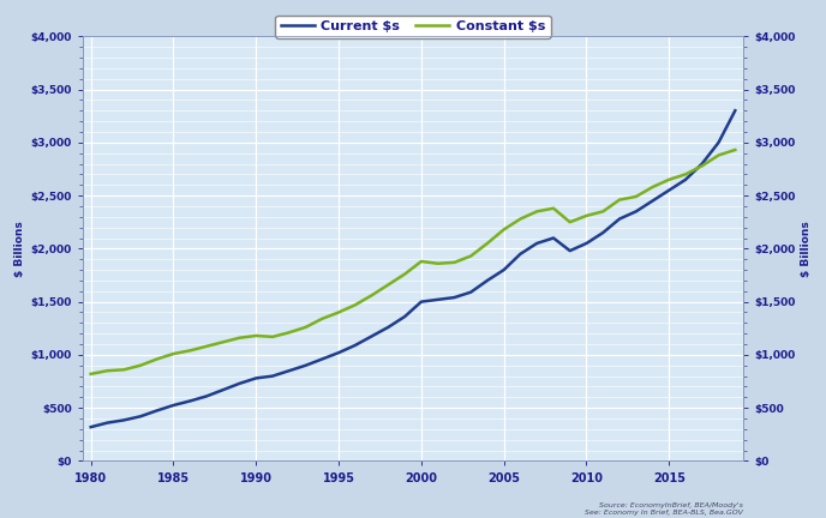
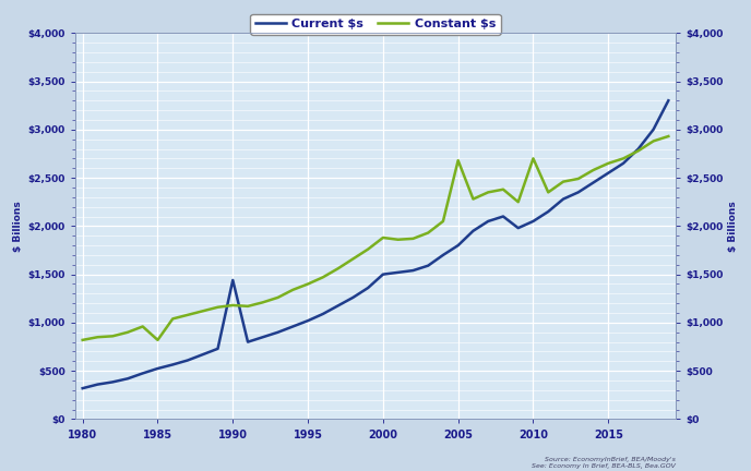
Constant $s/1985: $1,010 -> $820
Current $s/1990: $780 -> $1,440
Constant $s/2005: $2,180 -> $2,680
Constant $s/2010: $2,310 -> $2,700
